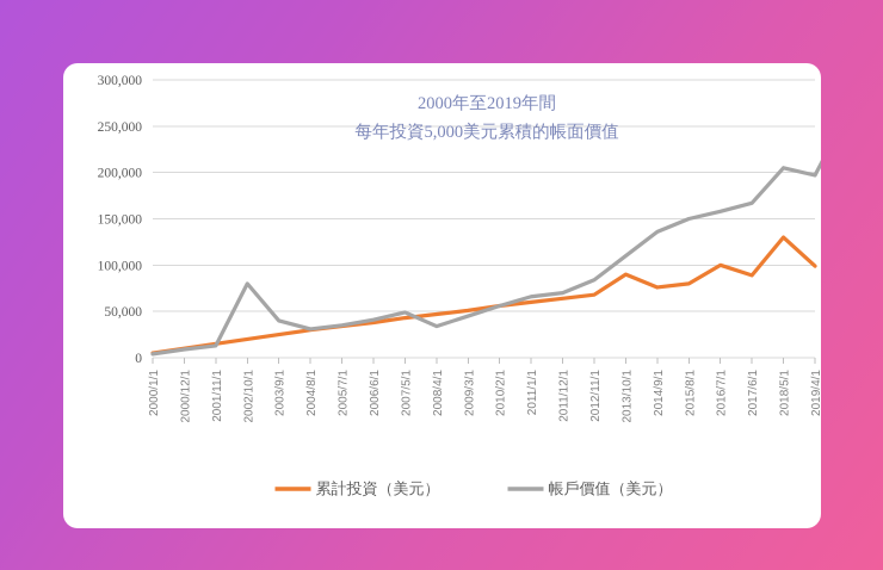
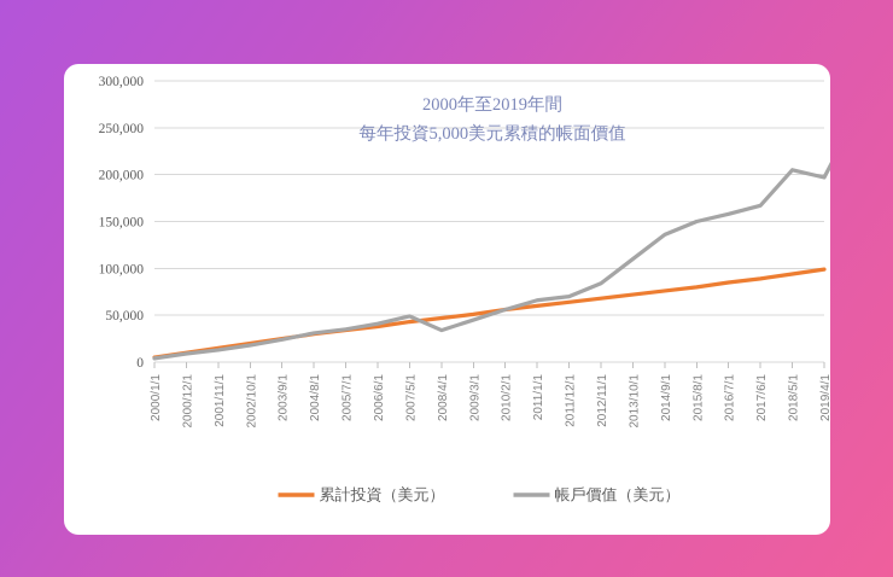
帳戶價值（美元）/2002/10/1: 80000 -> 20000
帳戶價值（美元）/2003/9/1: 40000 -> 20000
累計投資（美元）/2013/10/1: 90000 -> 70000
累計投資（美元）/2016/7/1: 100000 -> 80000
累計投資（美元）/2018/5/1: 130000 -> 90000
